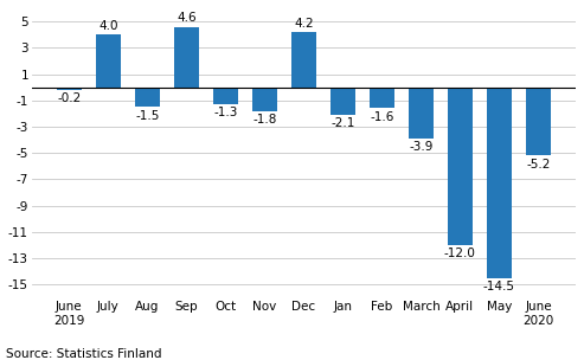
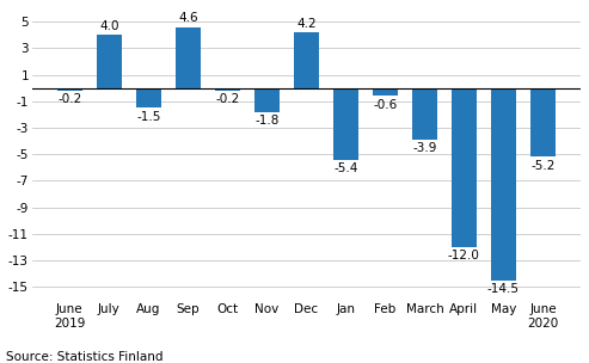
Oct: -1.3 -> -0.2
Jan: -2.1 -> -5.4
Feb: -1.6 -> -0.6
